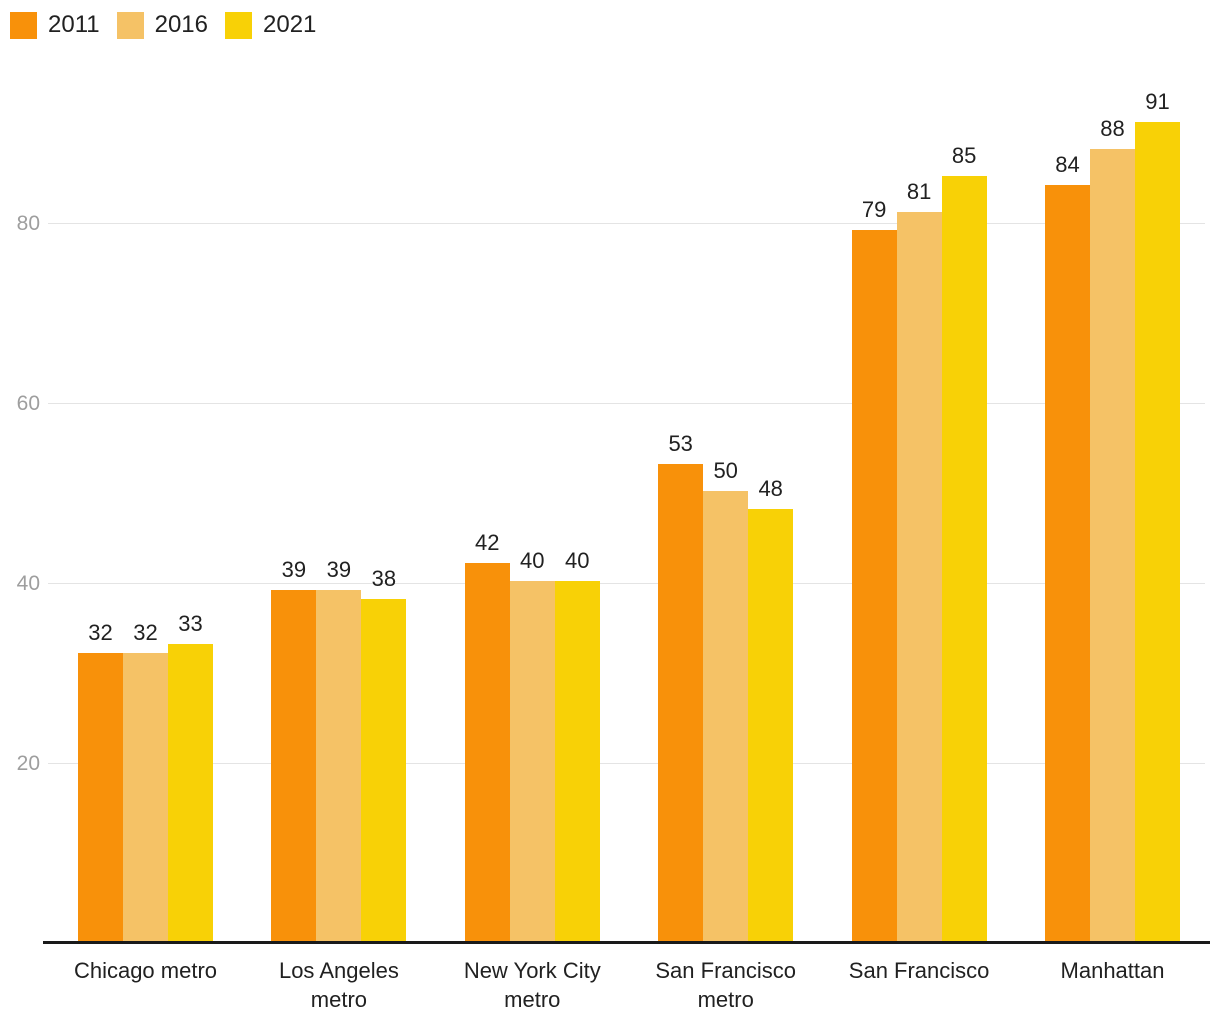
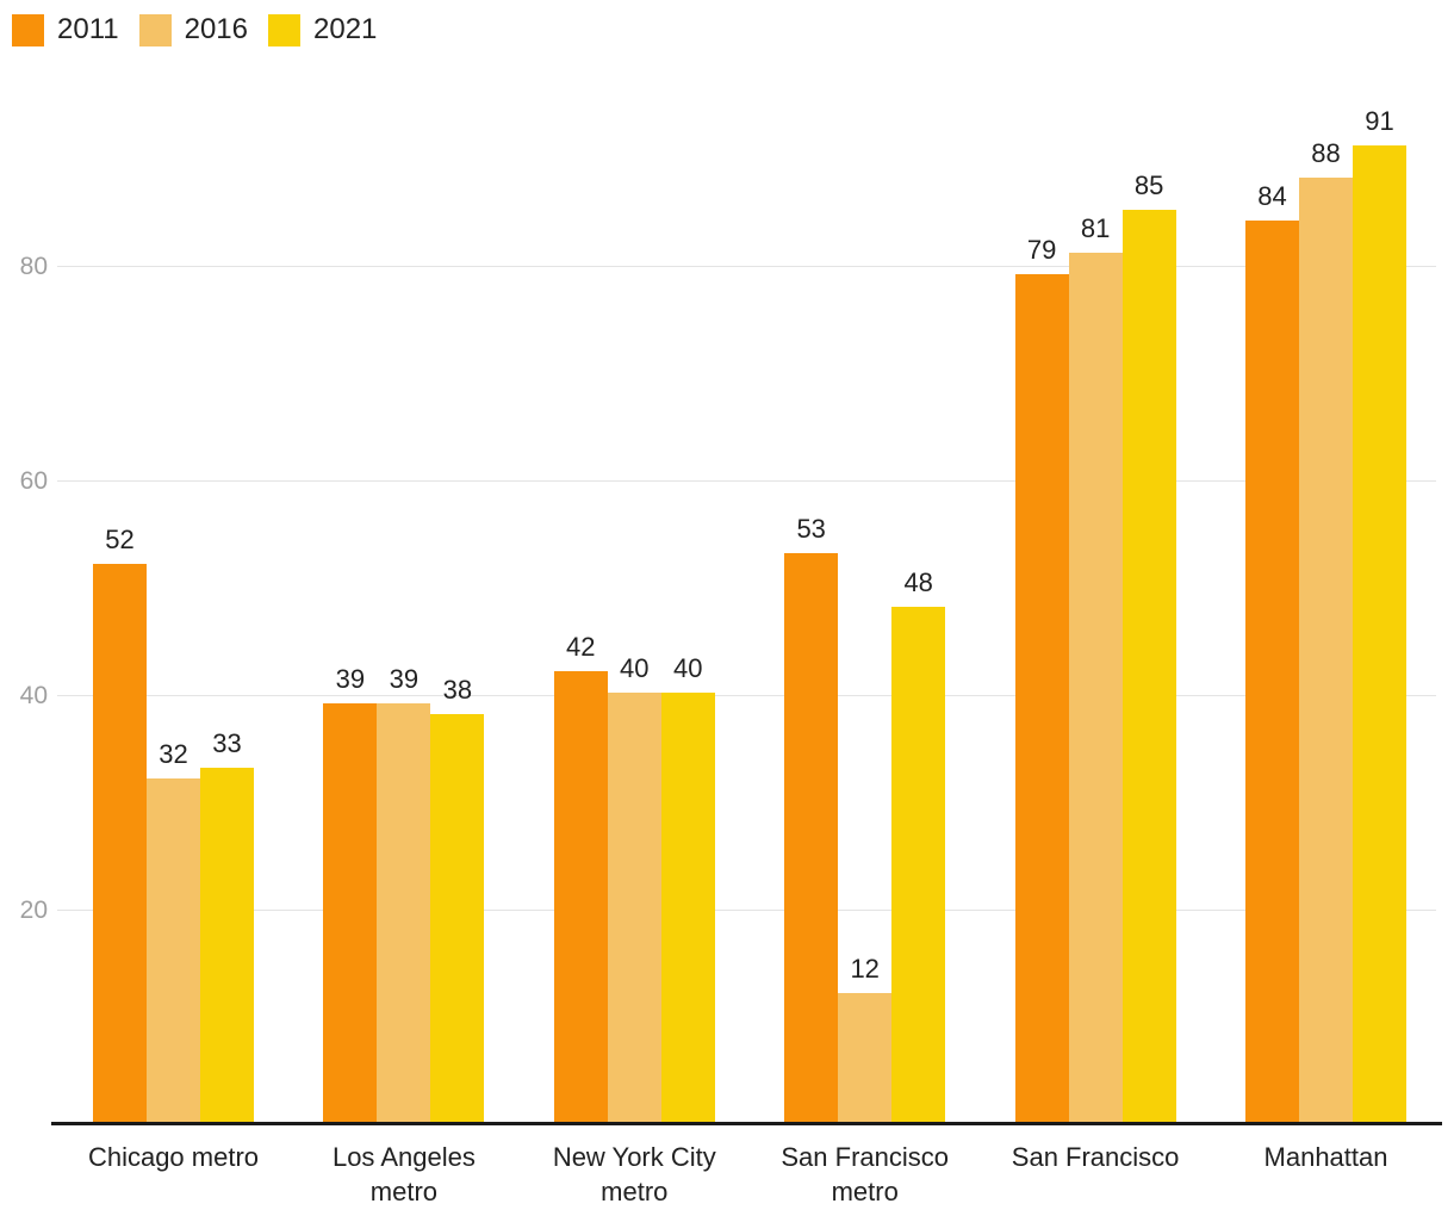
2011/Chicago metro: 32 -> 52
2016/San Francisco metro: 50 -> 12
